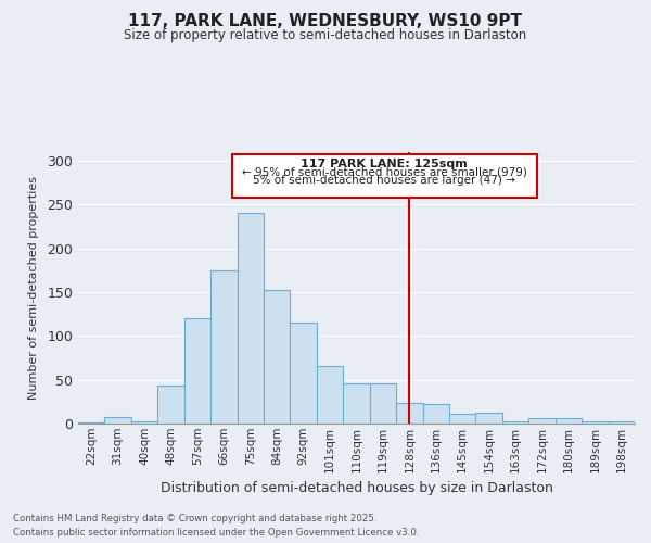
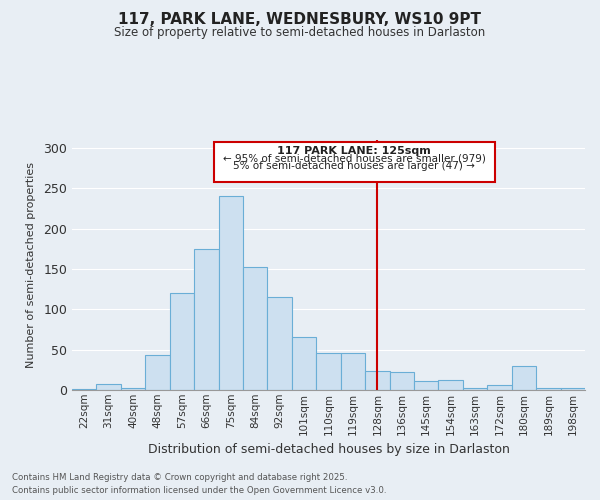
180sqm: 6 -> 30
